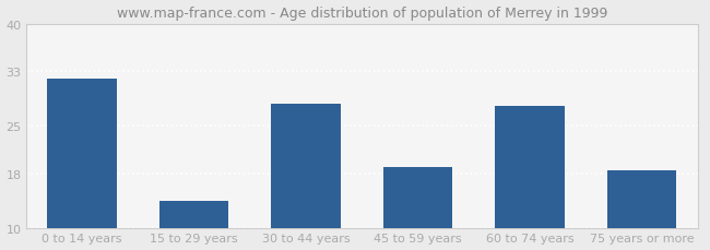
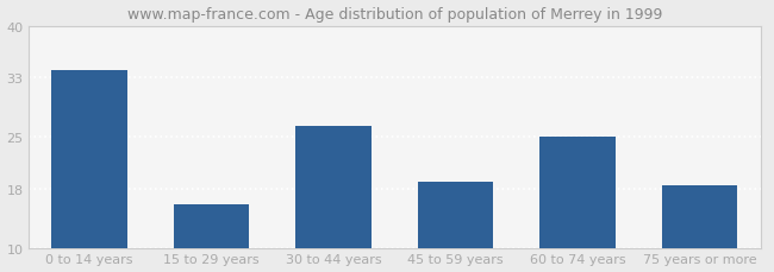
0 to 14 years: 32.0 -> 34.0
15 to 29 years: 14.0 -> 16.0
30 to 44 years: 28.2 -> 26.5
60 to 74 years: 28.0 -> 25.0
